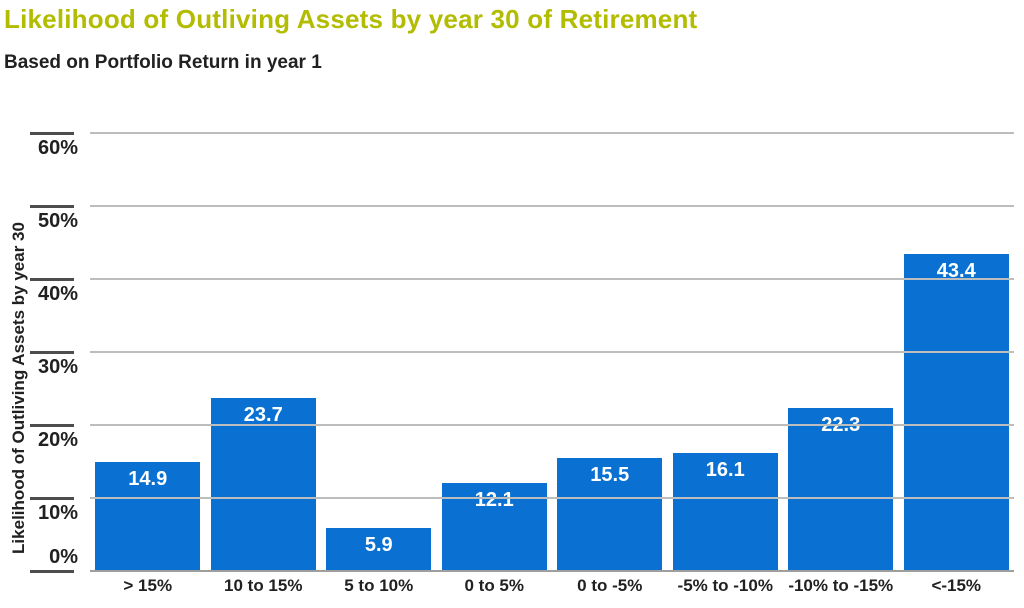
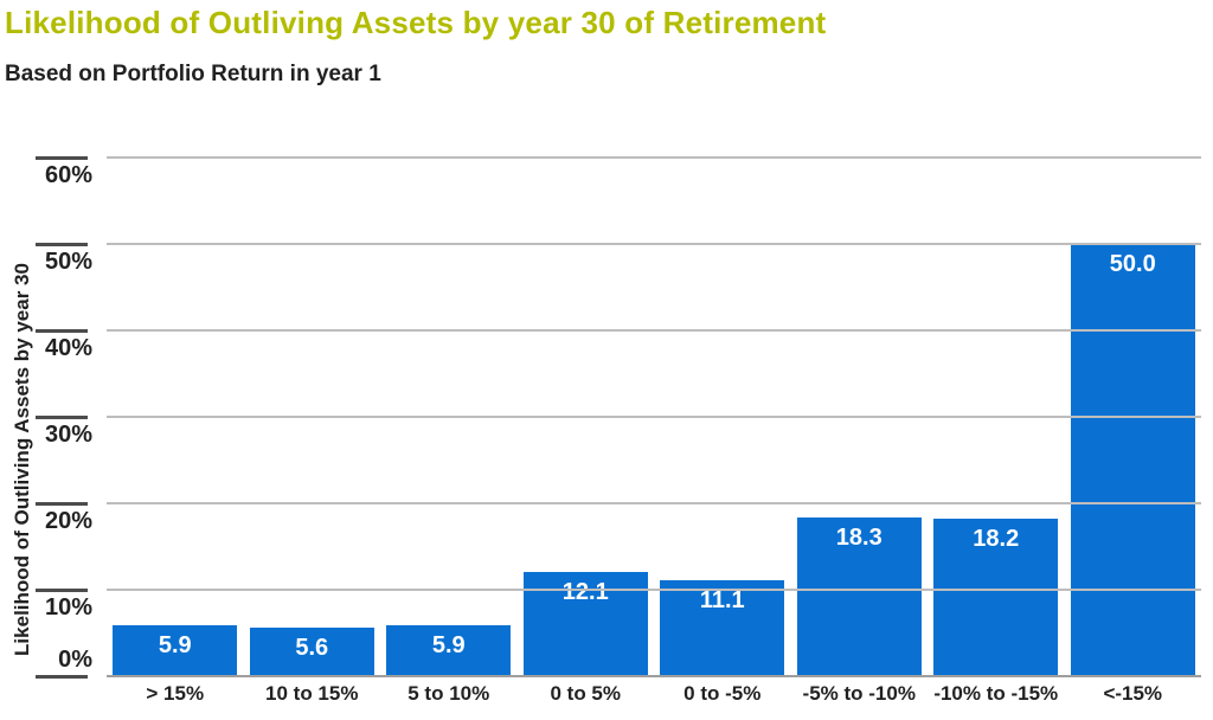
> 15%: 14.9 -> 5.9
10 to 15%: 23.7 -> 5.6
0 to -5%: 15.5 -> 11.1
-5% to -10%: 16.1 -> 18.3
-10% to -15%: 22.3 -> 18.2
<-15%: 43.4 -> 50.0
